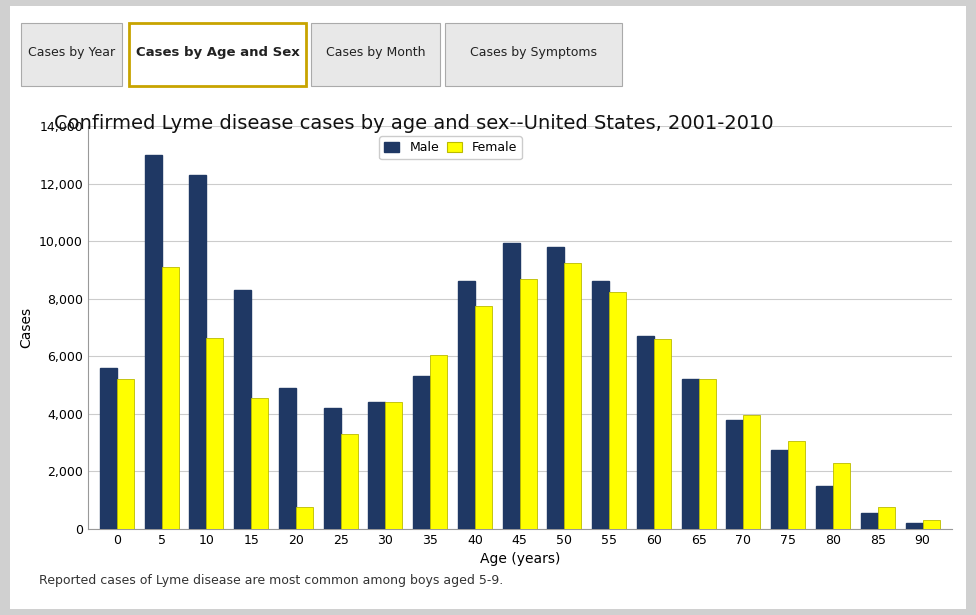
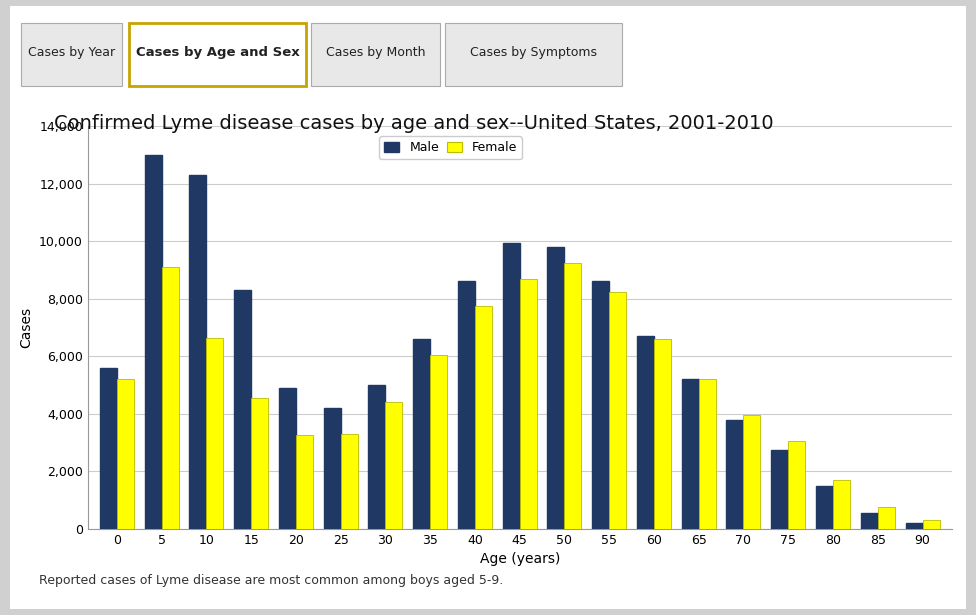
Female/20: 750 -> 3,250
Male/30: 4,400 -> 5,000
Male/35: 5,300 -> 6,600
Female/80: 2,300 -> 1,700
